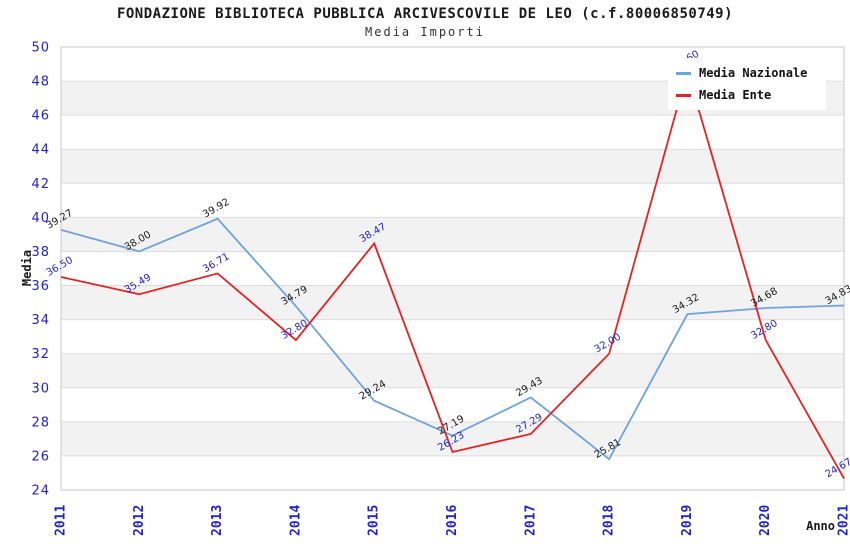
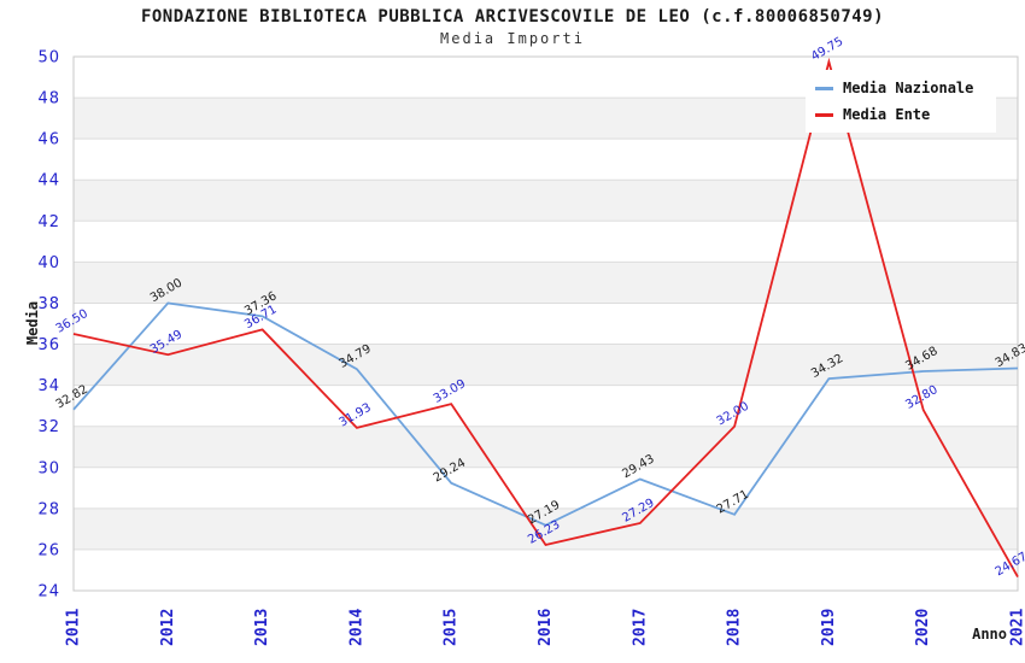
Media Nazionale/2011: 39.27 -> 32.82
Media Nazionale/2013: 39.92 -> 37.36
Media Ente/2014: 32.80 -> 31.93
Media Ente/2015: 38.47 -> 33.09
Media Nazionale/2018: 25.81 -> 27.71
Media Ente/2019: 48.60 -> 49.75
